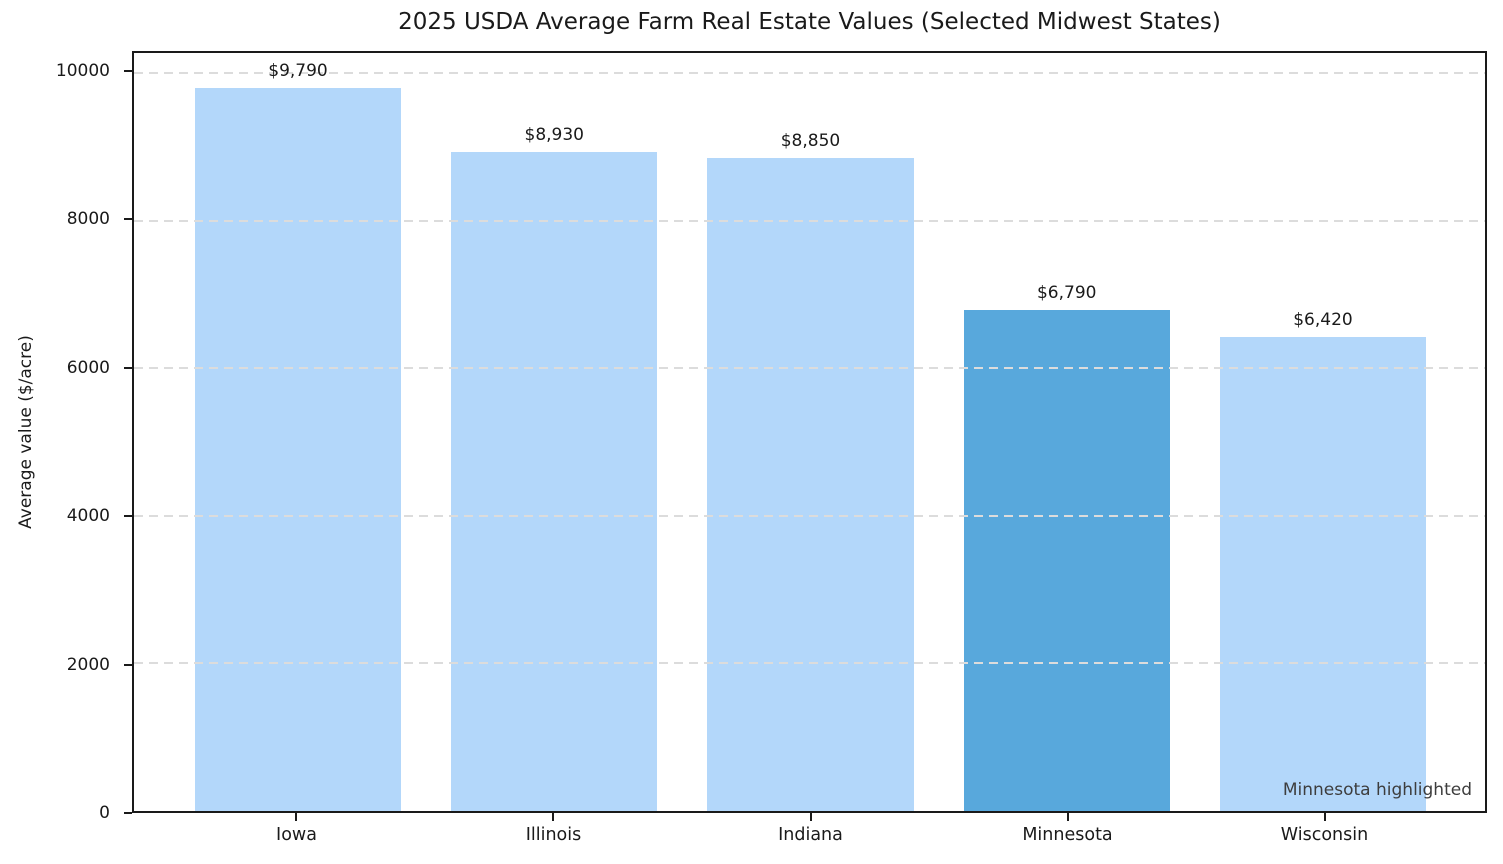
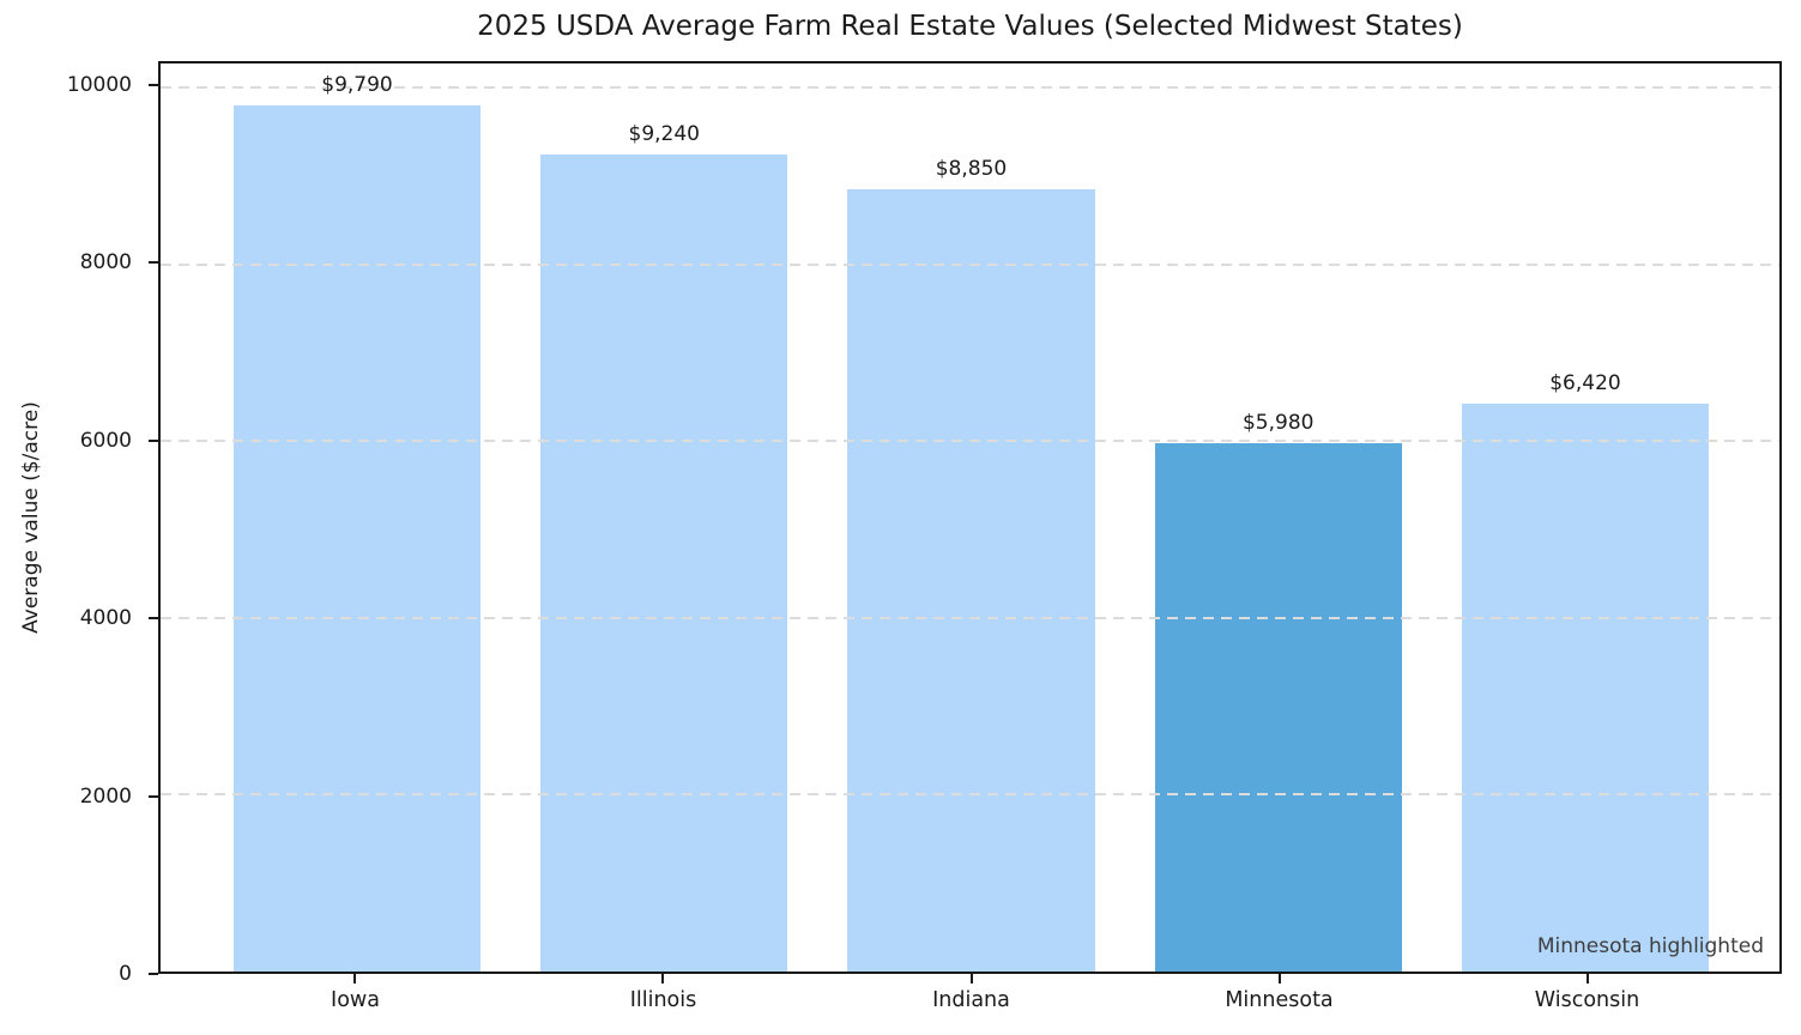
Illinois: $8,930 -> $9,240
Minnesota: $6,790 -> $5,980
